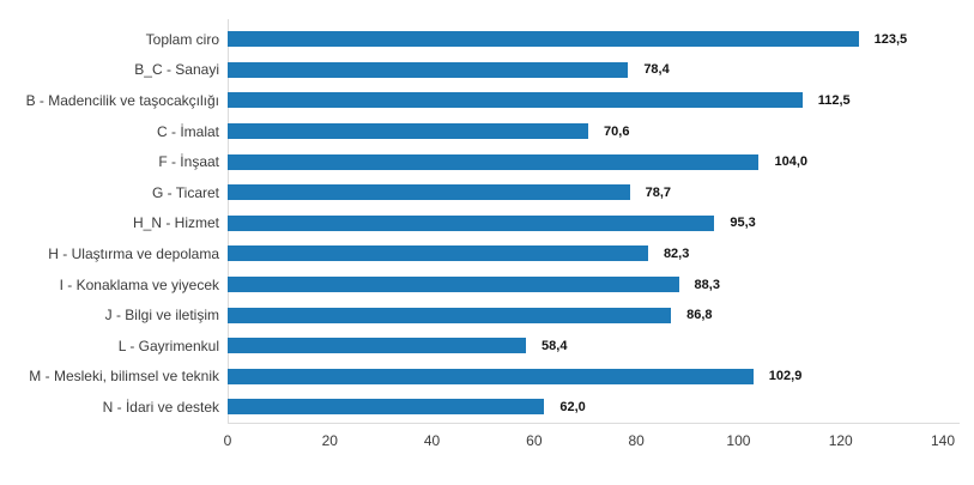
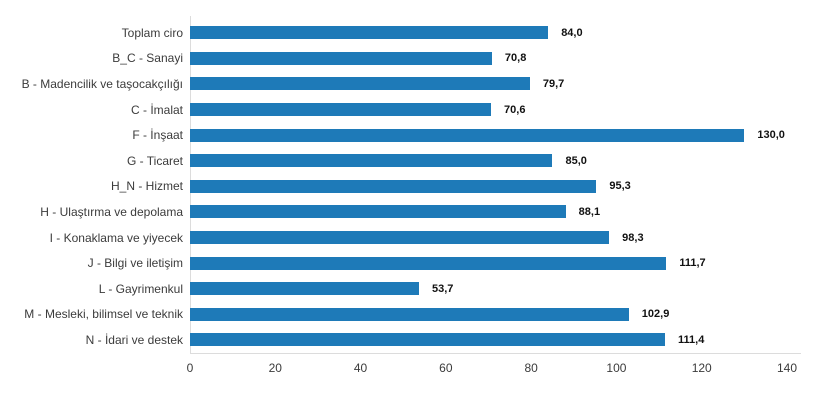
Toplam ciro: 123,5 -> 84,0
B_C - Sanayi: 78,4 -> 70,8
B - Madencilik ve taşocakçılığı: 112,5 -> 79,7
F - İnşaat: 104,0 -> 130,0
G - Ticaret: 78,7 -> 85,0
H - Ulaştırma ve depolama: 82,3 -> 88,1
I - Konaklama ve yiyecek: 88,3 -> 98,3
J - Bilgi ve iletişim: 86,8 -> 111,7
L - Gayrimenkul: 58,4 -> 53,7
N - İdari ve destek: 62,0 -> 111,4
